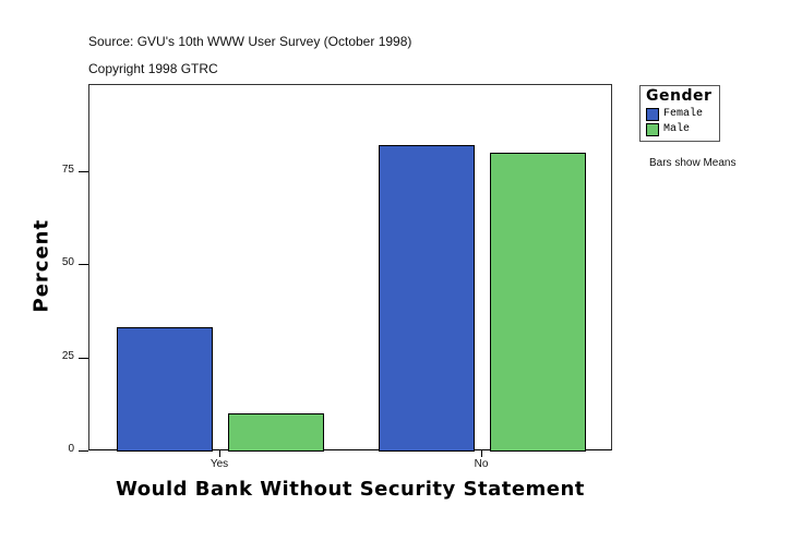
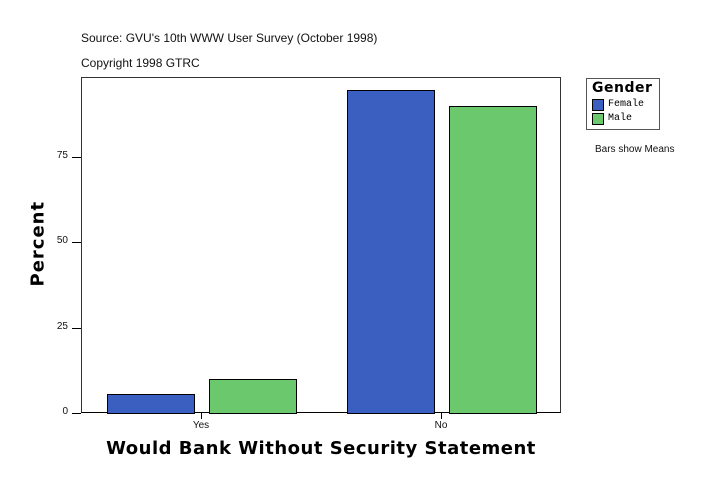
Female/Yes: 33 -> 6
Female/No: 82 -> 94
Male/No: 80 -> 90
